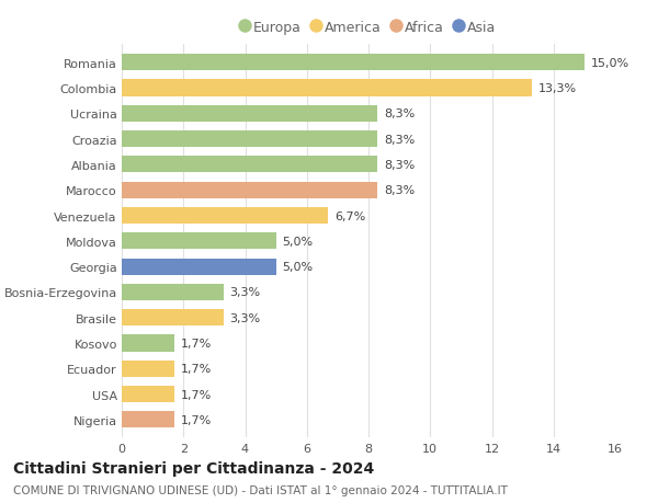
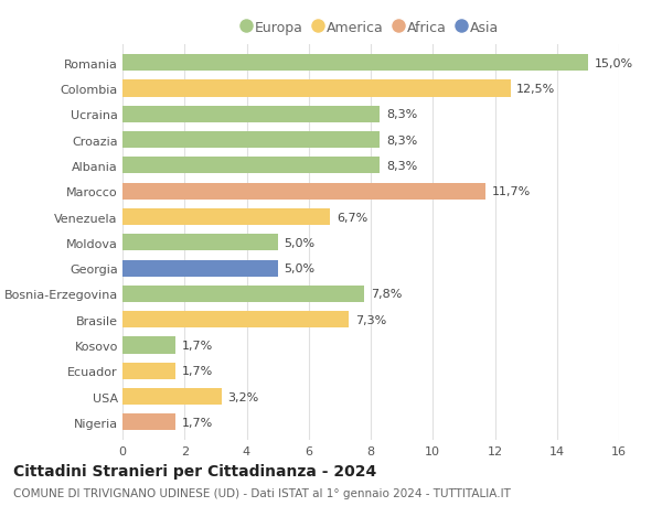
Colombia: 13,3% -> 12,5%
Marocco: 8,3% -> 11,7%
Bosnia-Erzegovina: 3,3% -> 7,8%
Brasile: 3,3% -> 7,3%
USA: 1,7% -> 3,2%
